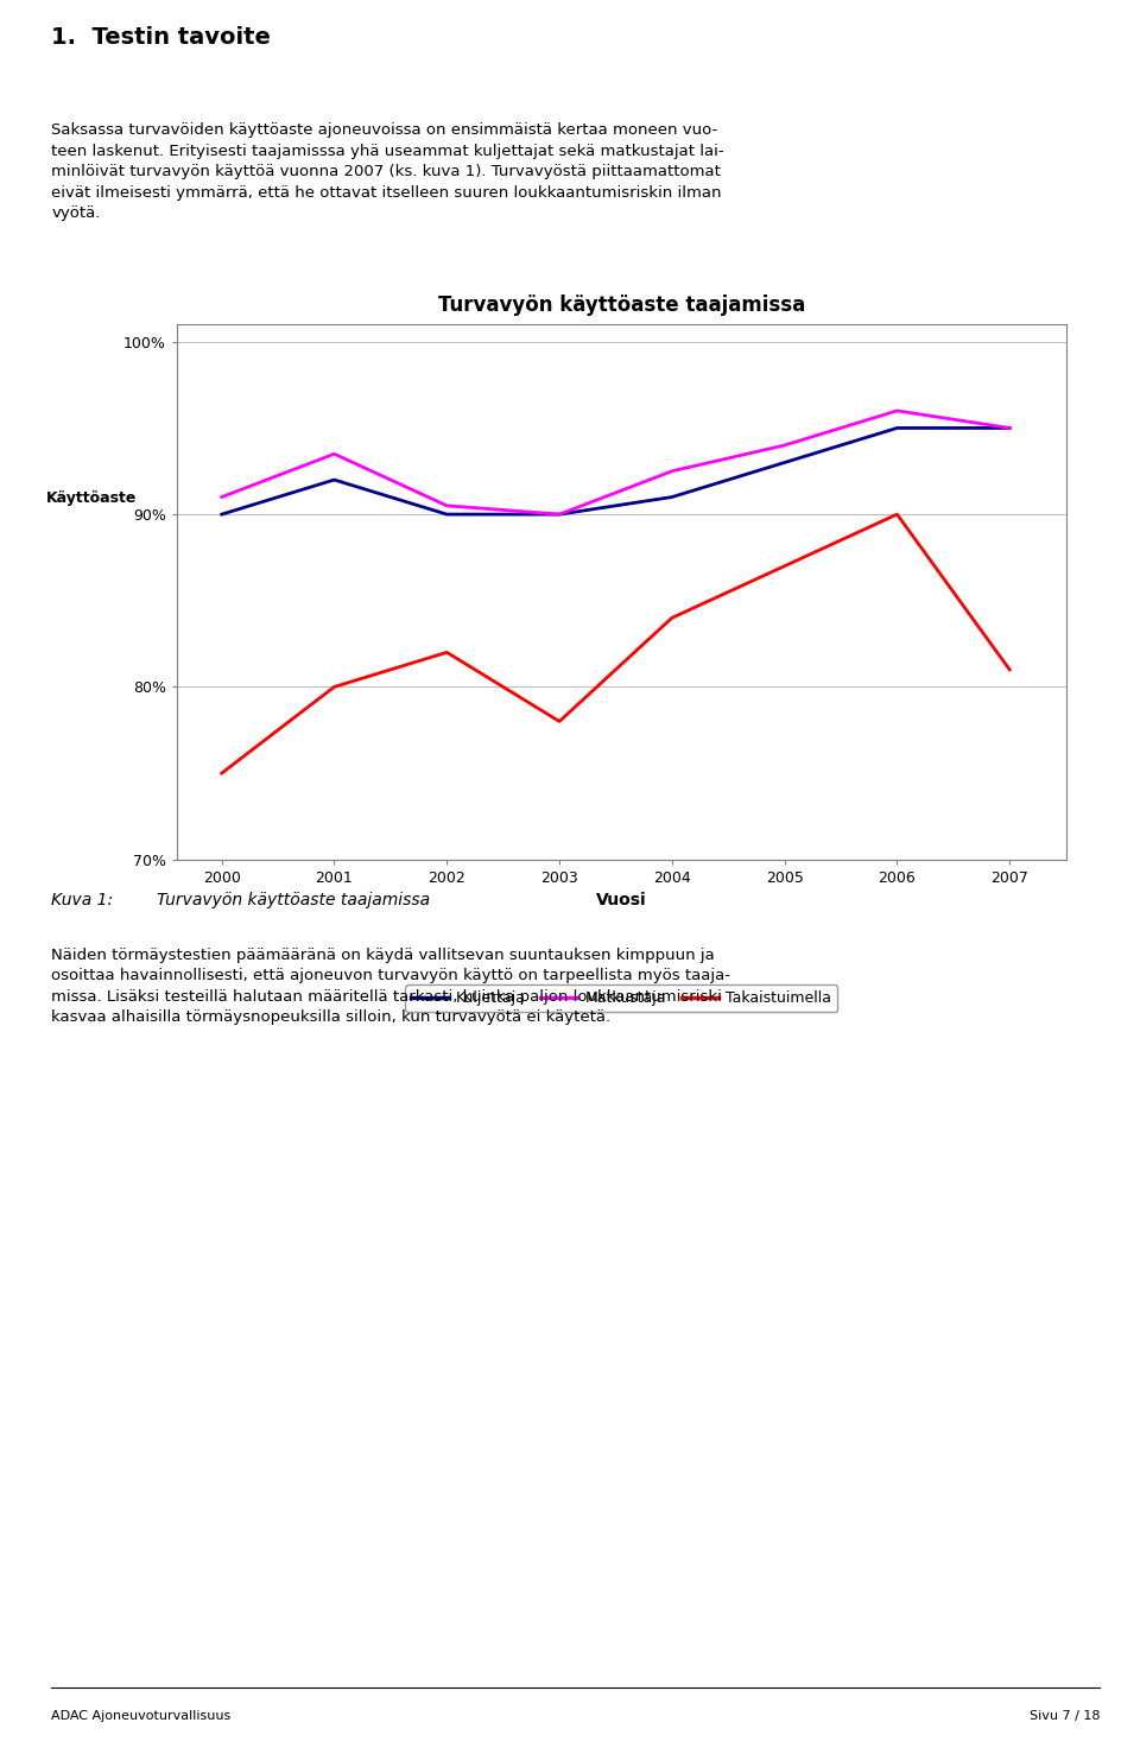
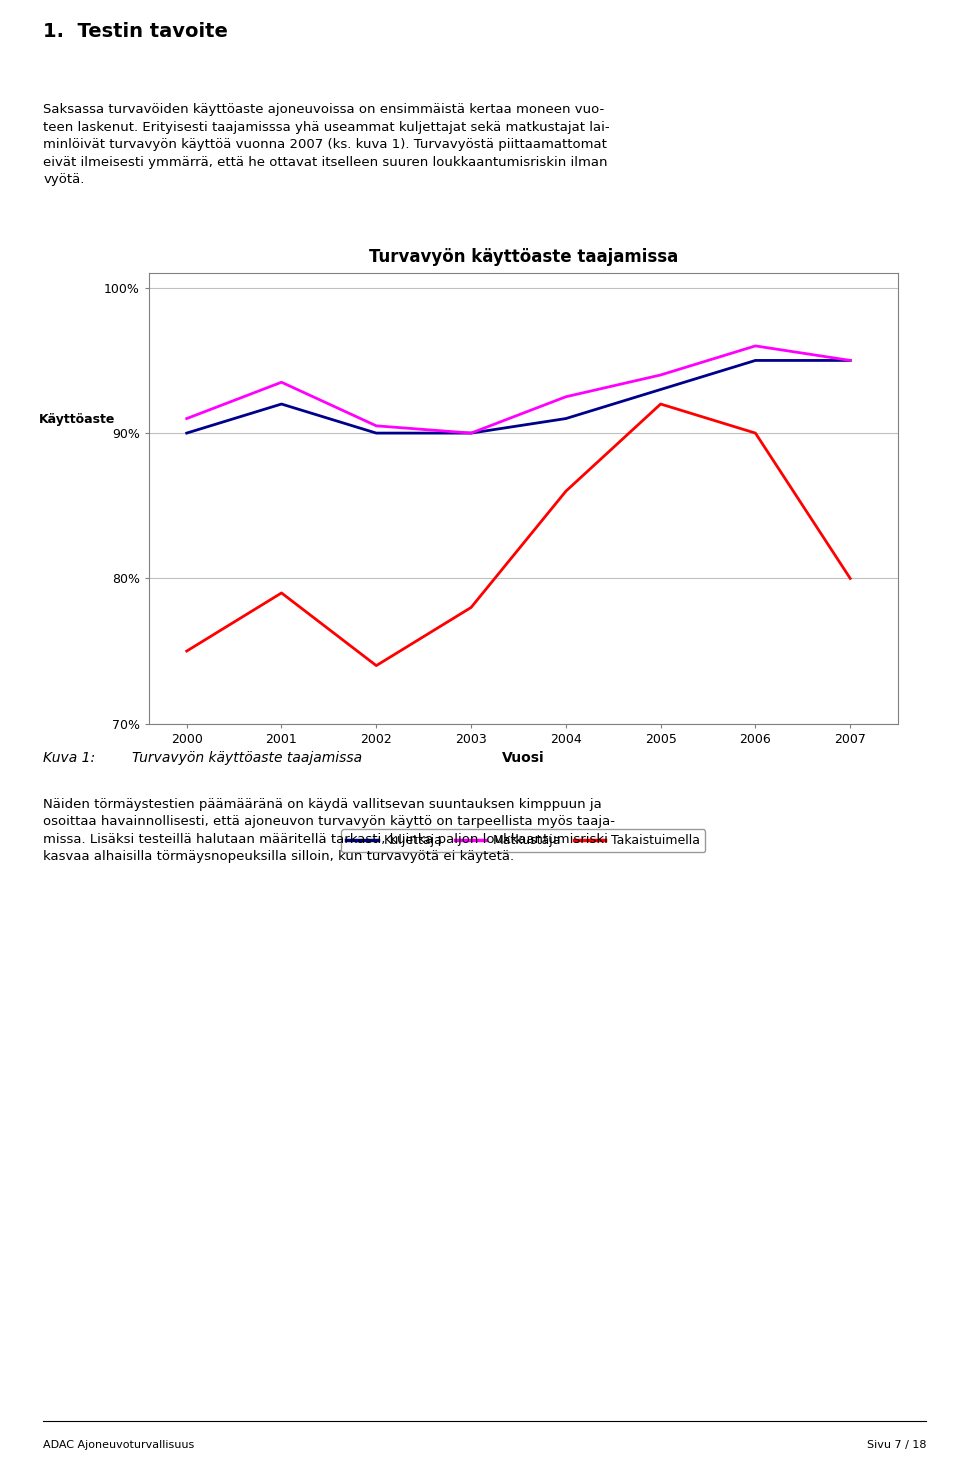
Takaistuimella/2001: 80% -> 79%
Takaistuimella/2002: 82% -> 74%
Takaistuimella/2004: 84% -> 86%
Takaistuimella/2005: 87% -> 92%
Takaistuimella/2007: 81% -> 80%
